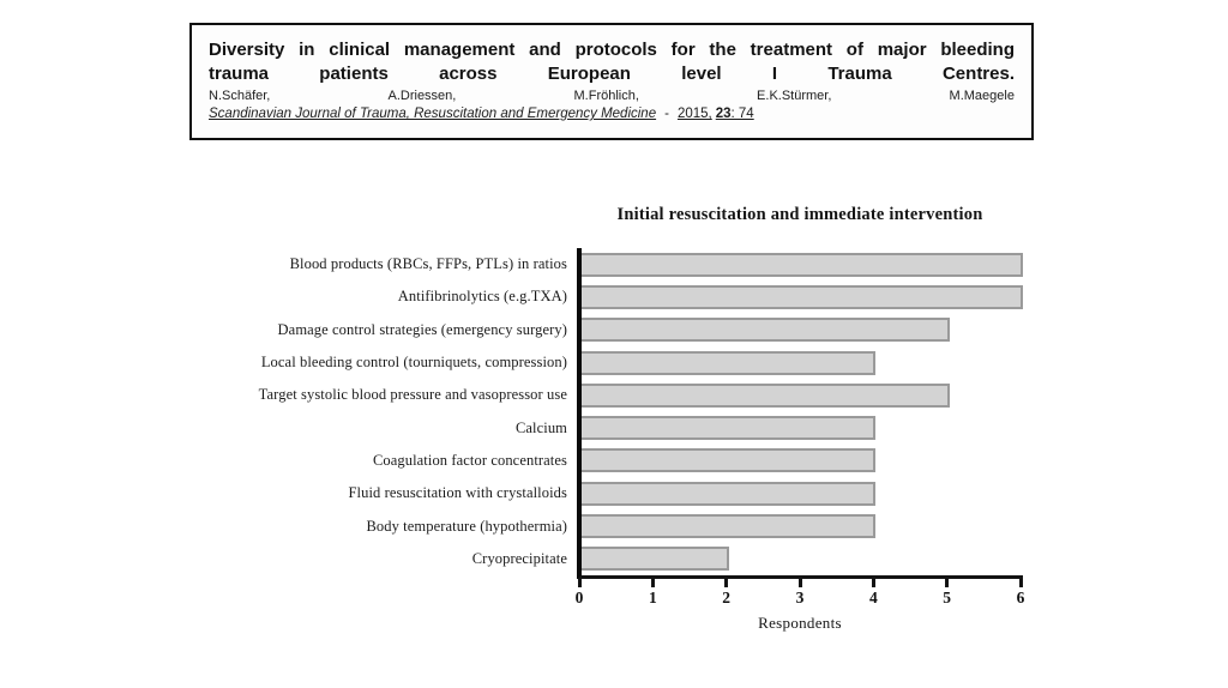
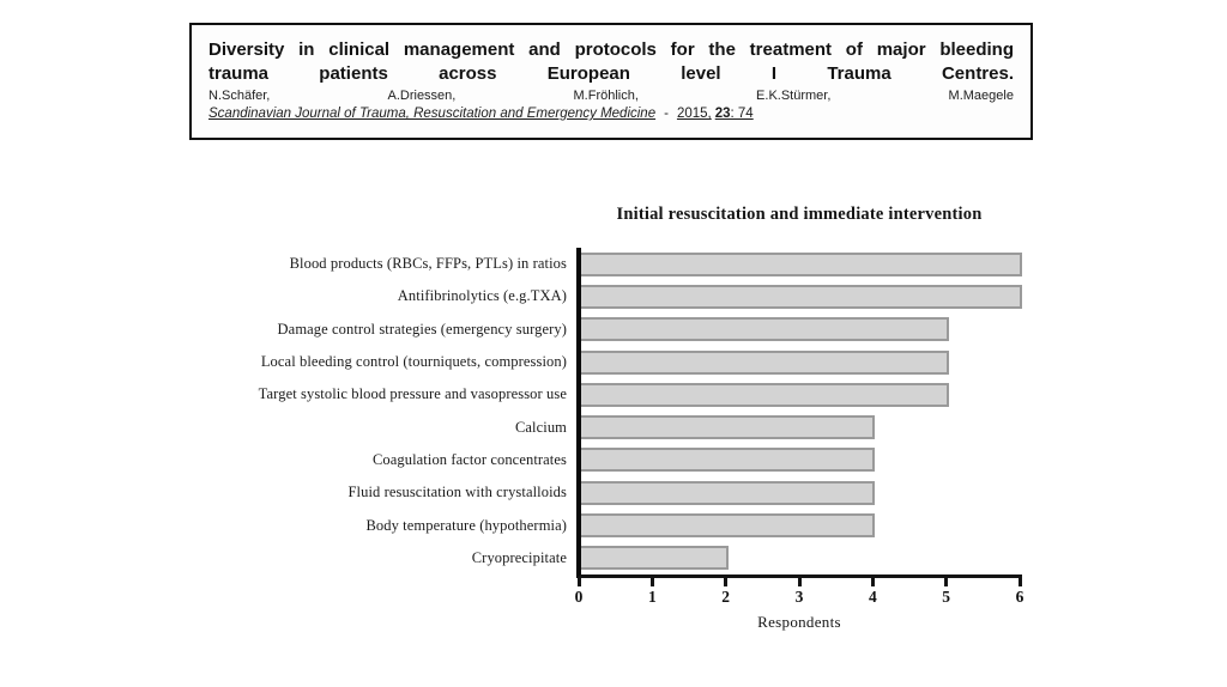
Local bleeding control (tourniquets, compression): 4 -> 5
